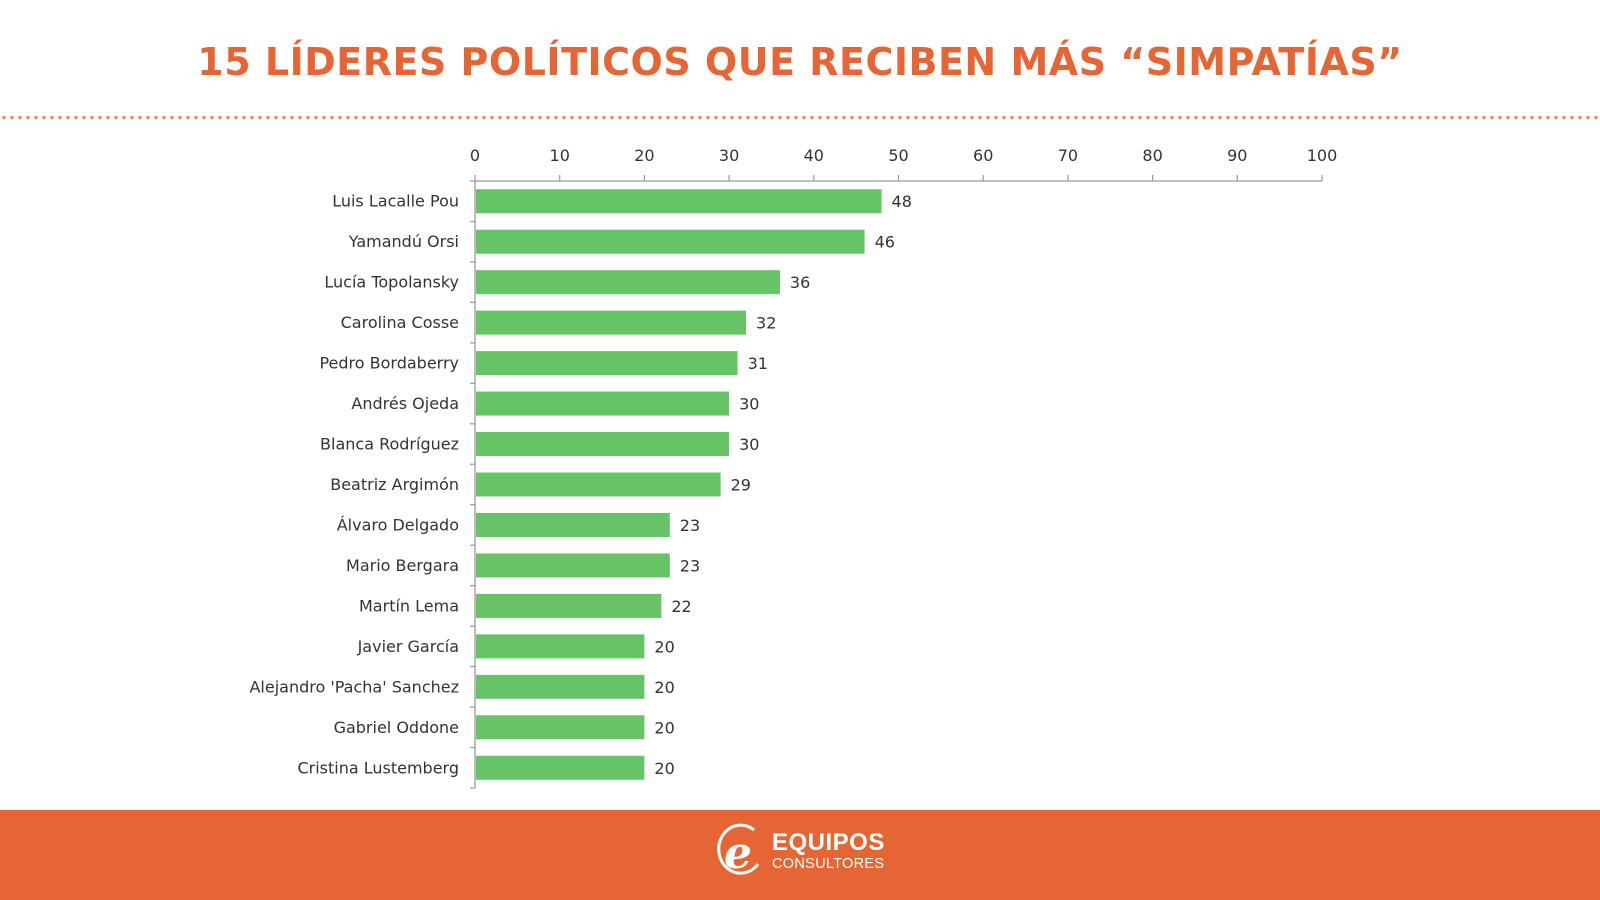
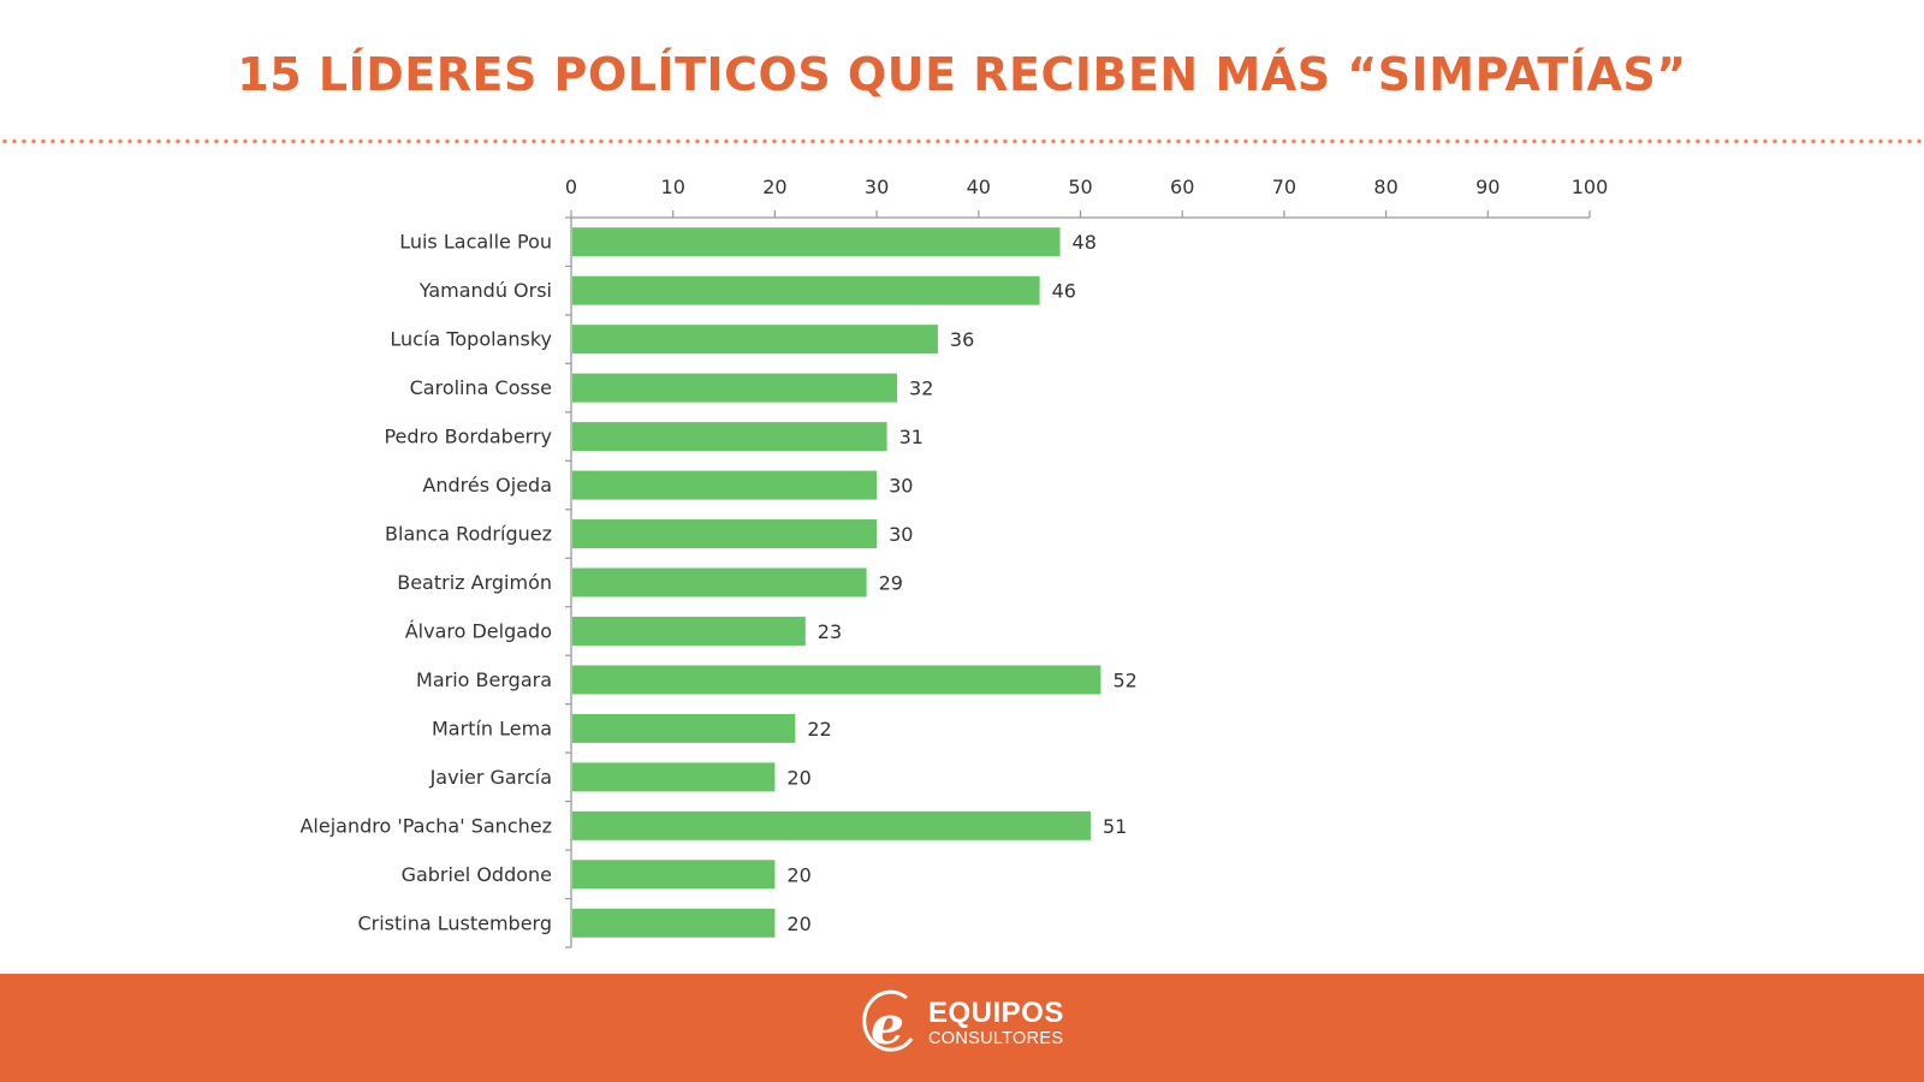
Mario Bergara: 23 -> 52
Alejandro 'Pacha' Sanchez: 20 -> 51
